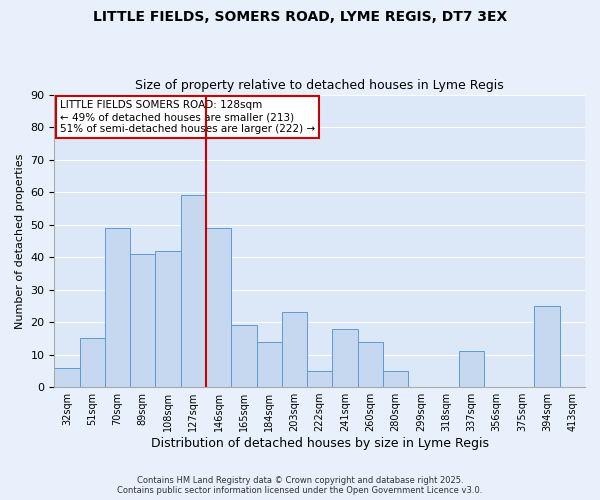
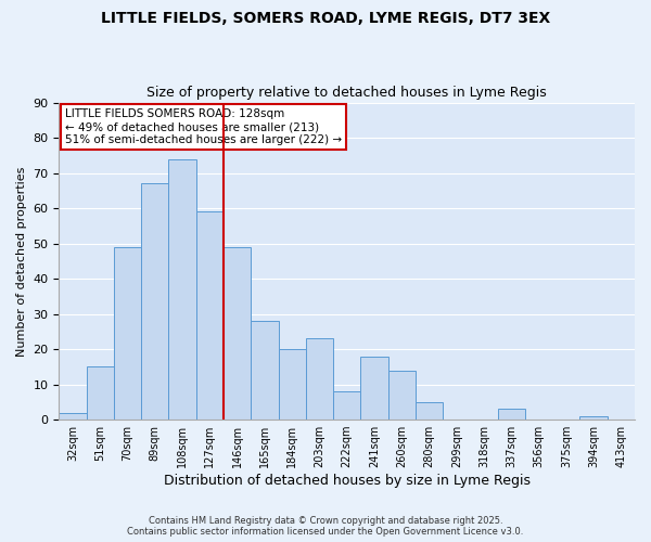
32sqm: 6 -> 2
89sqm: 41 -> 67
108sqm: 42 -> 74
165sqm: 19 -> 28
184sqm: 14 -> 20
222sqm: 5 -> 8
337sqm: 11 -> 3
394sqm: 25 -> 1
